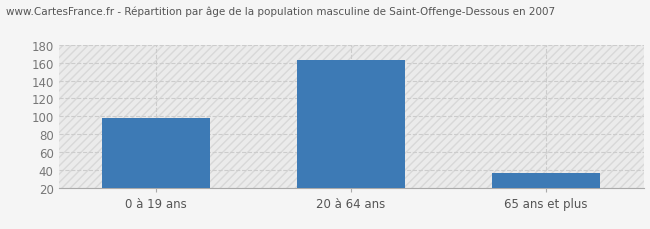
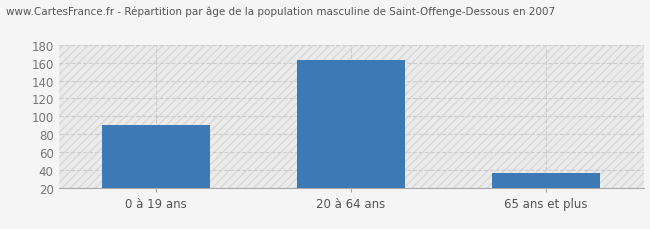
0 à 19 ans: 98 -> 90
